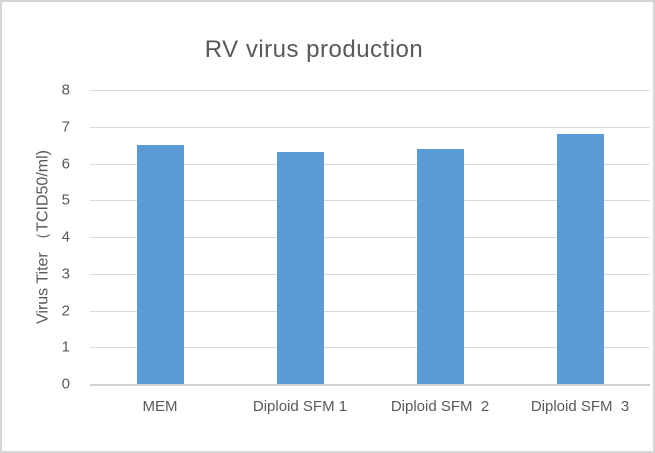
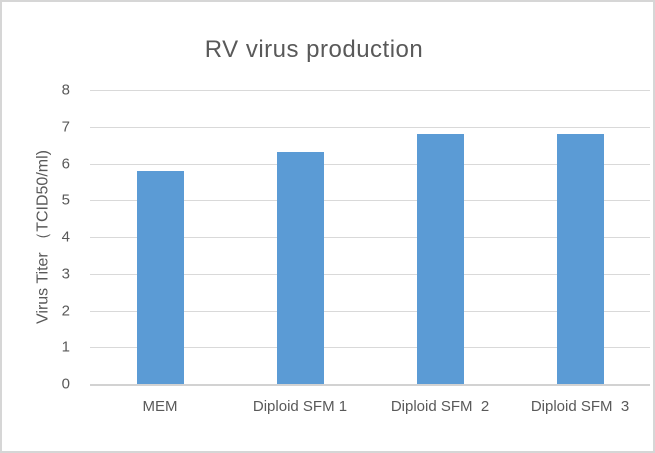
MEM: 6.5 -> 5.8
Diploid SFM 2: 6.4 -> 6.8
